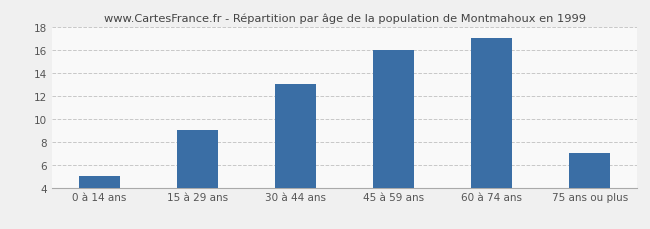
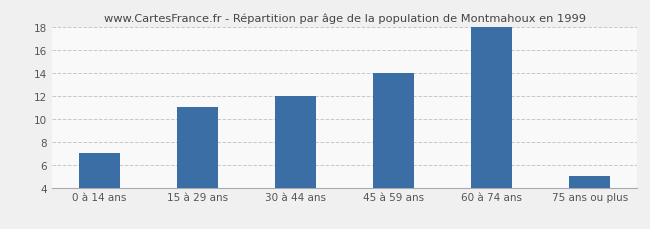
0 à 14 ans: 5 -> 7
15 à 29 ans: 9 -> 11
30 à 44 ans: 13 -> 12
45 à 59 ans: 16 -> 14
60 à 74 ans: 17 -> 18
75 ans ou plus: 7 -> 5
